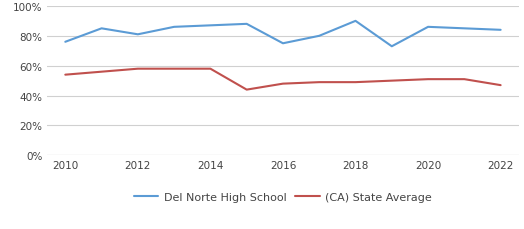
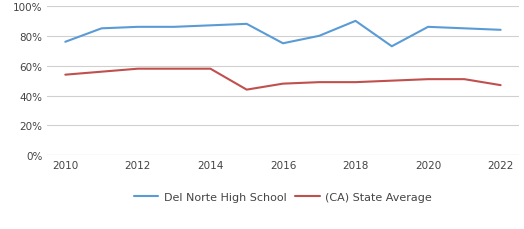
Del Norte High School/2012: 81% -> 86%
